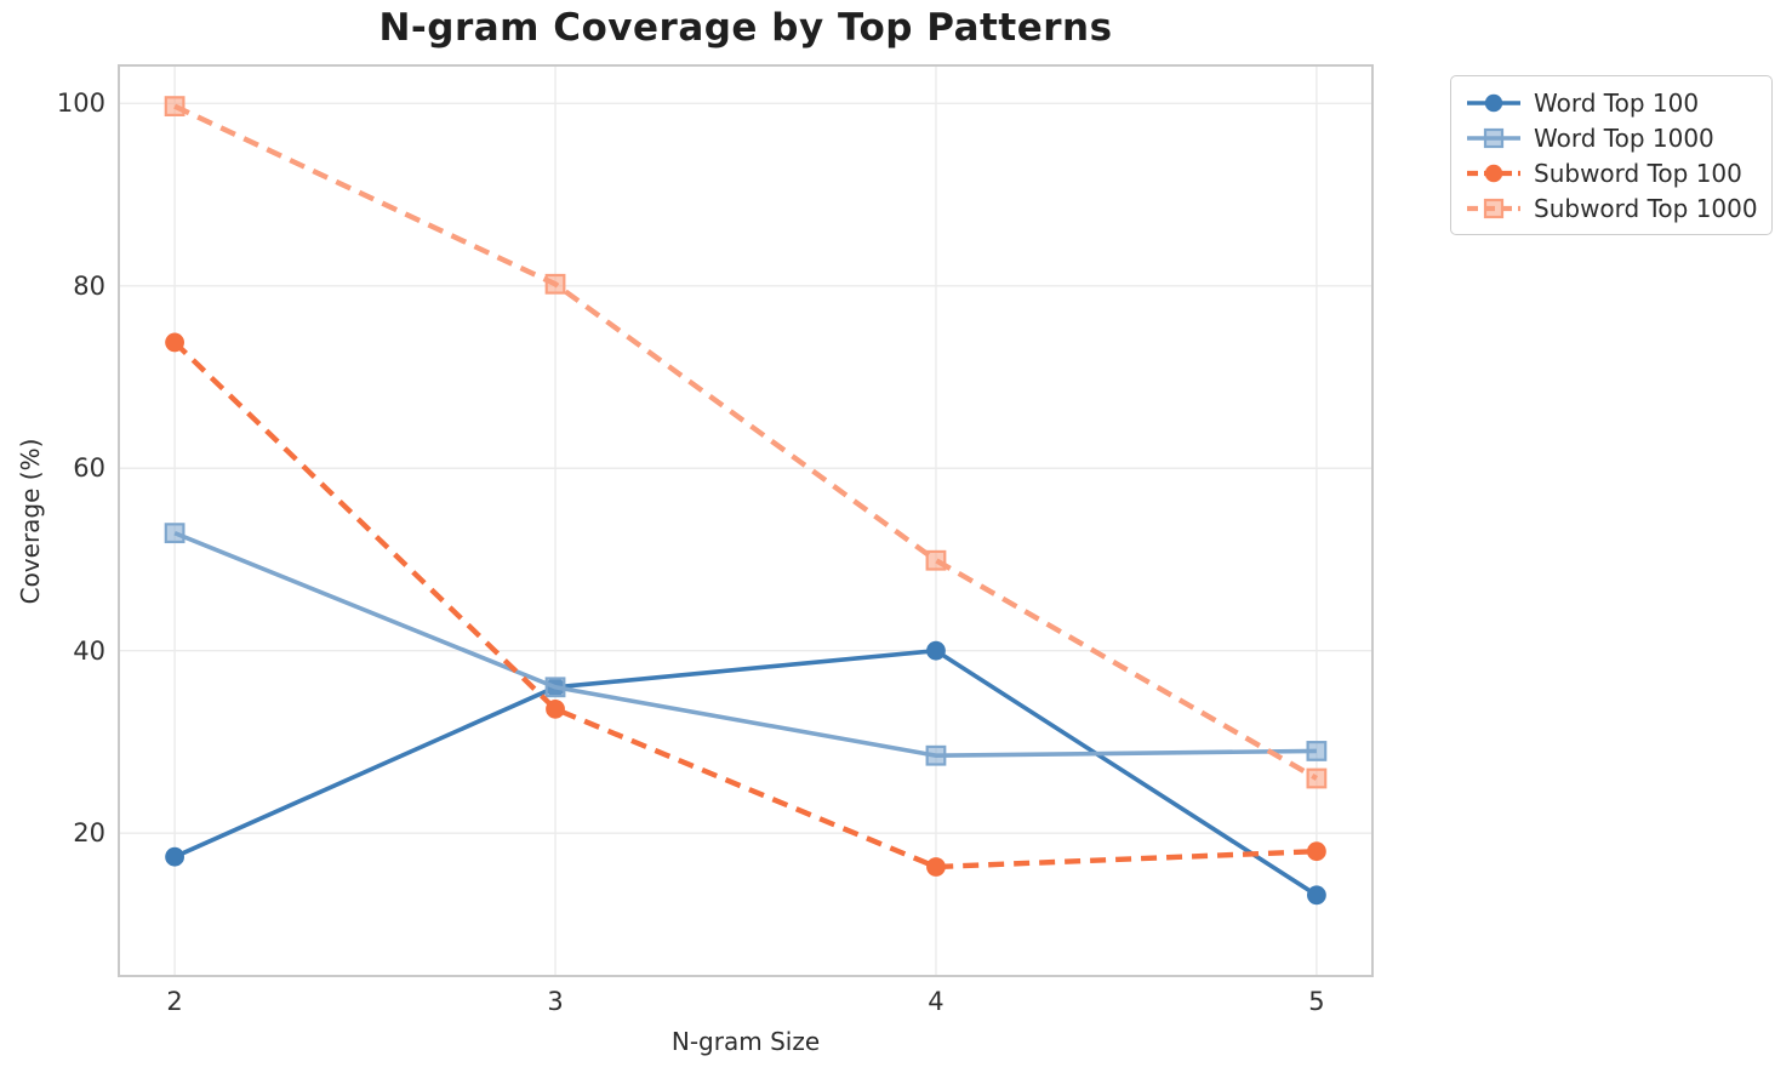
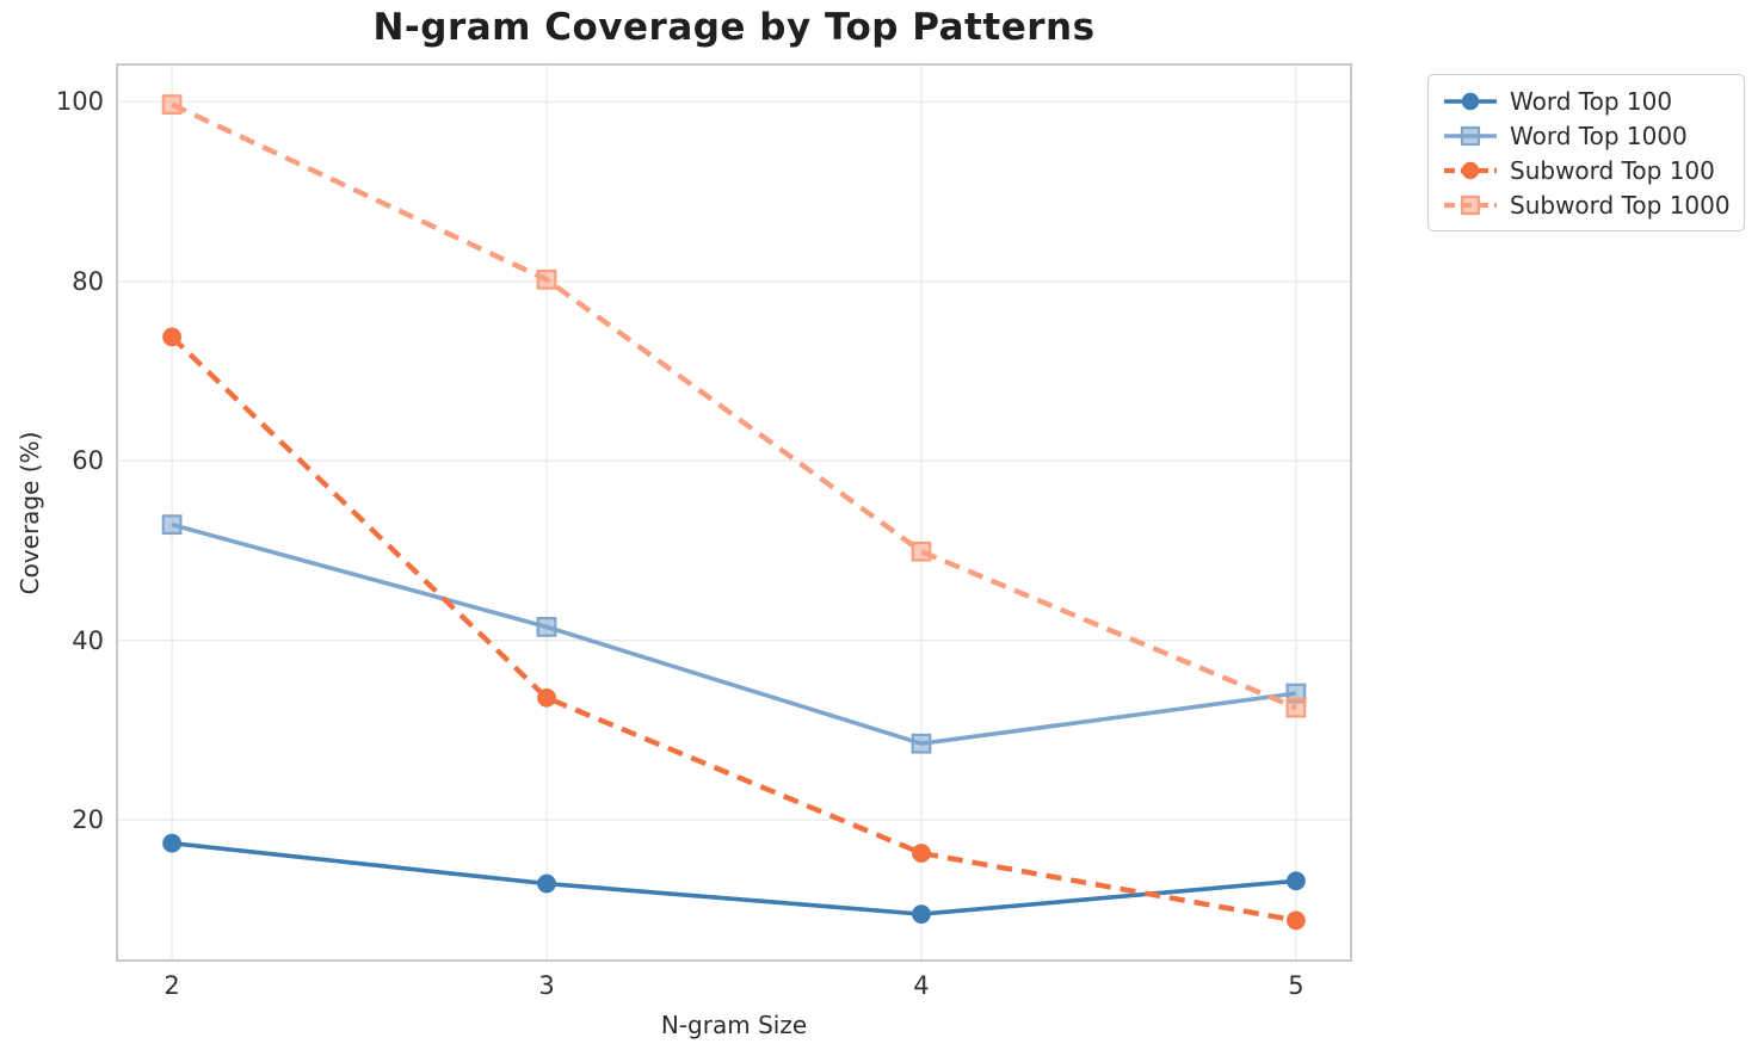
Word Top 100/3: 36 -> 13
Word Top 1000/3: 36 -> 42
Word Top 100/4: 40 -> 10
Word Top 1000/5: 29 -> 34
Subword Top 100/5: 18 -> 9
Subword Top 1000/5: 26 -> 32
